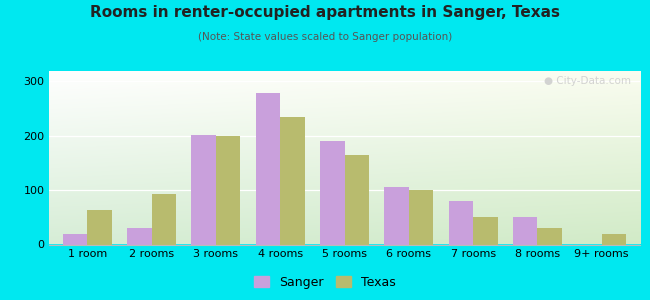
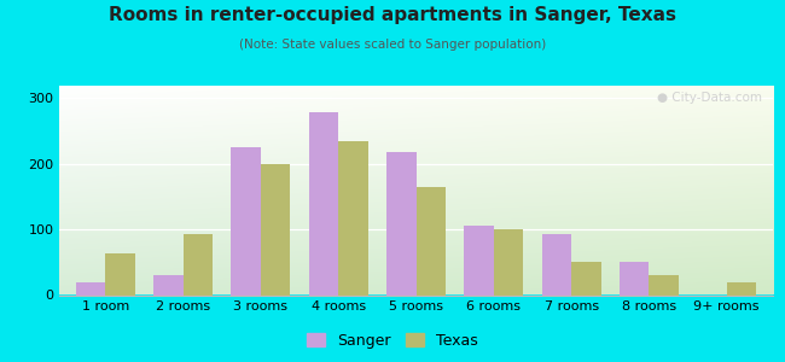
Sanger/3 rooms: 202 -> 226
Sanger/5 rooms: 190 -> 218
Sanger/7 rooms: 80 -> 92
